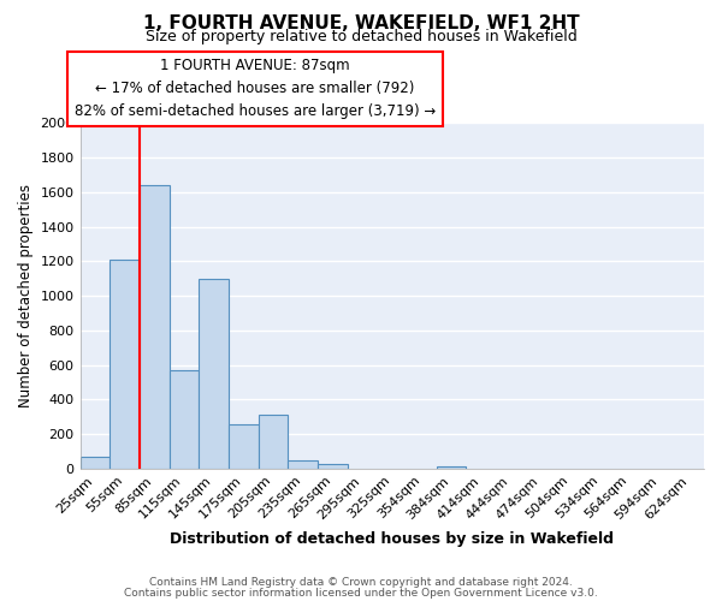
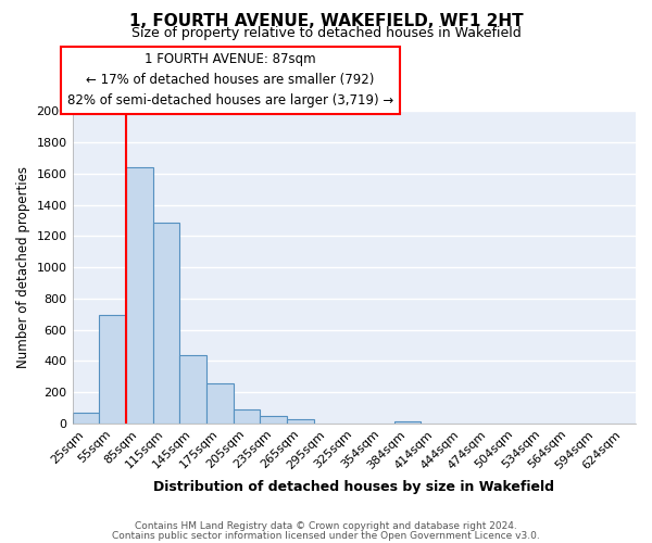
55sqm: 1210 -> 700
115sqm: 570 -> 1280
145sqm: 1100 -> 440
205sqm: 310 -> 90
